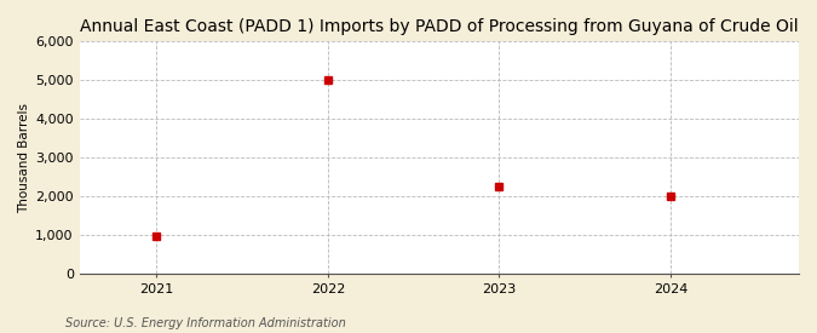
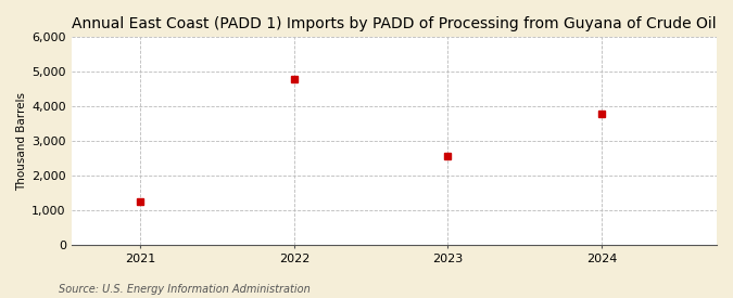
2021: 960 -> 1,250
2022: 5,010 -> 4,800
2023: 2,250 -> 2,550
2024: 2,010 -> 3,800
